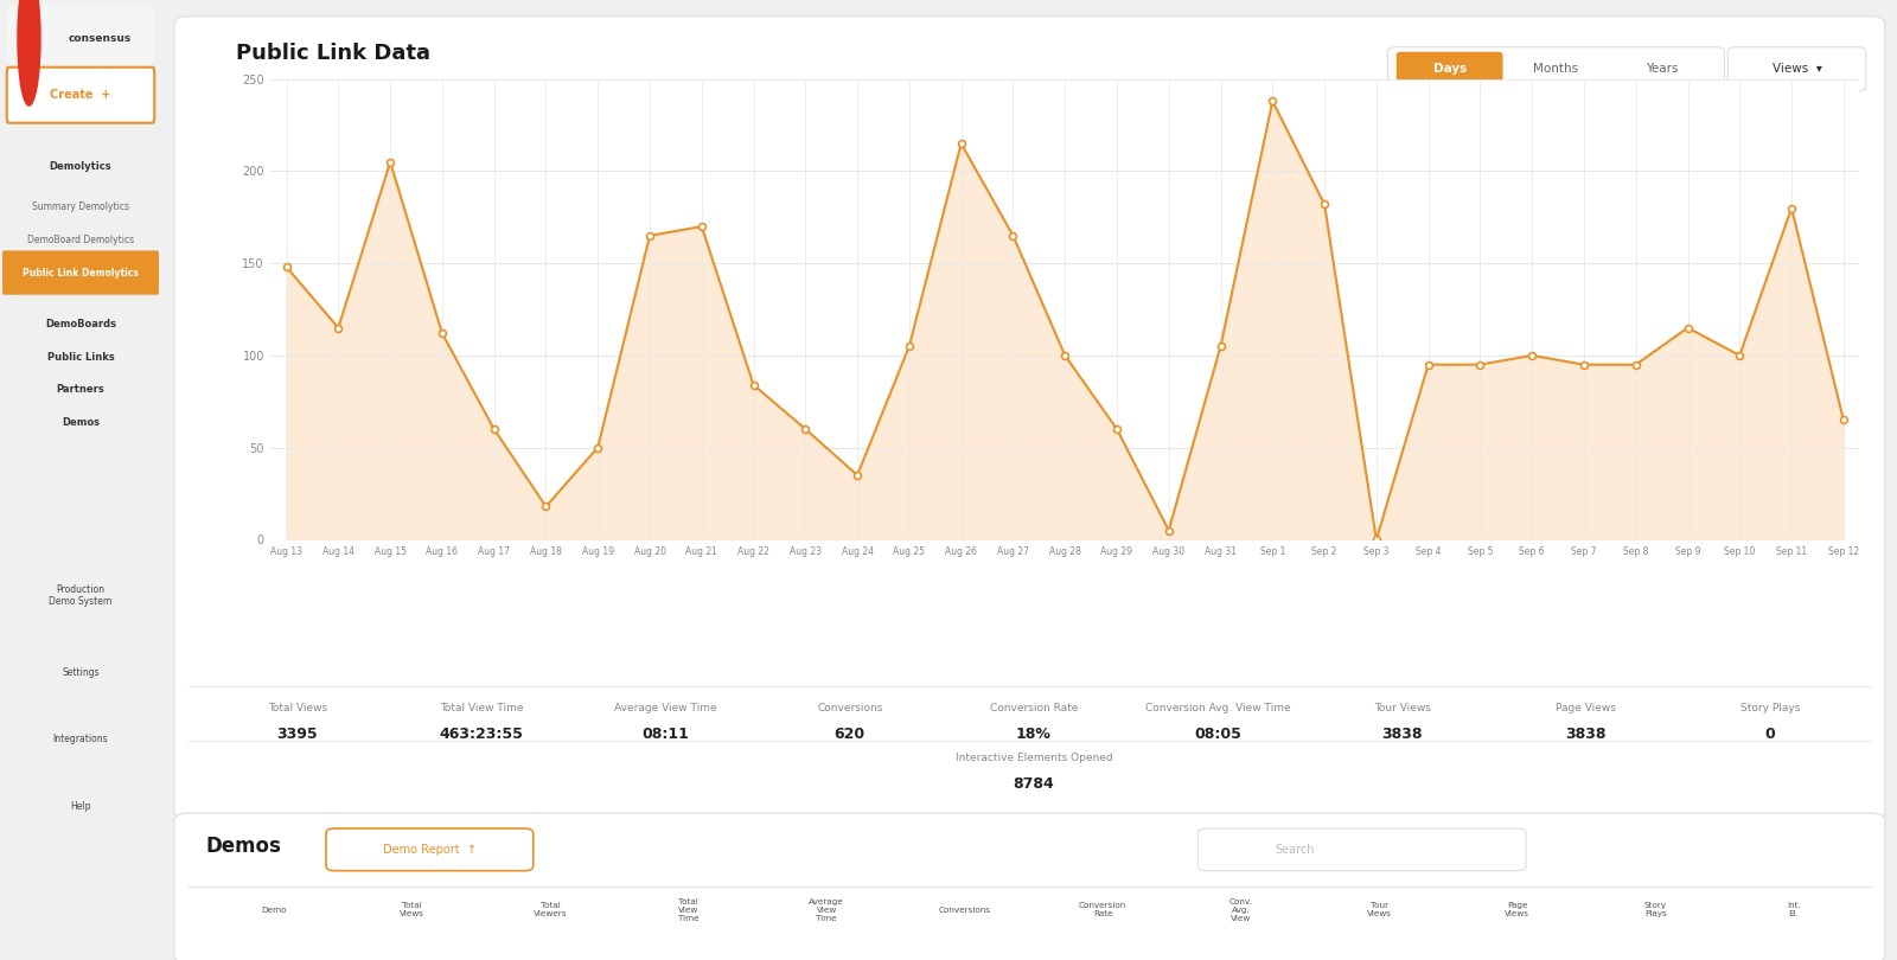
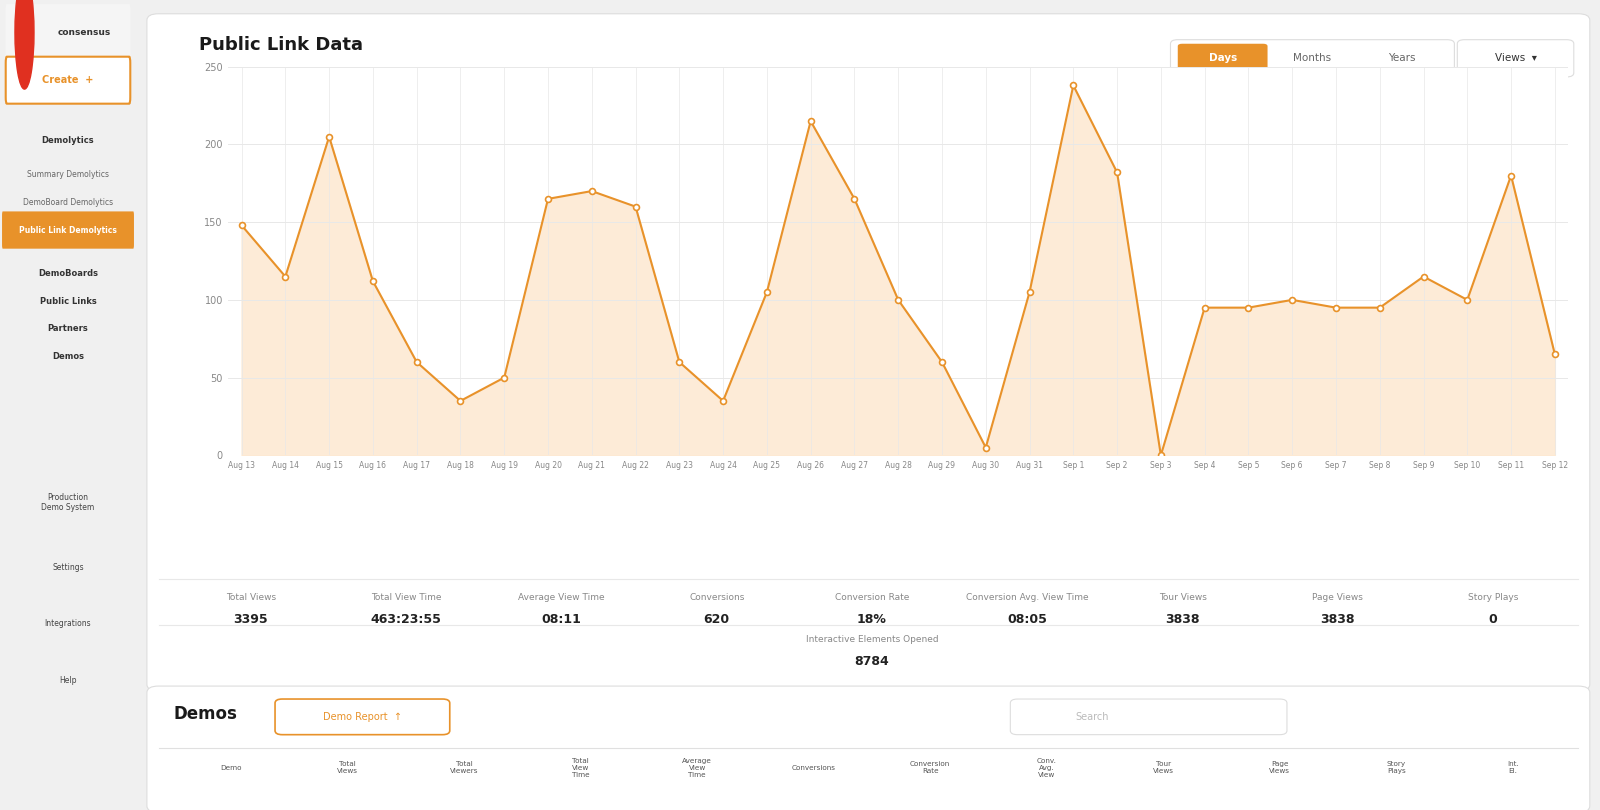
Aug 18: 18 -> 35
Aug 22: 84 -> 160
